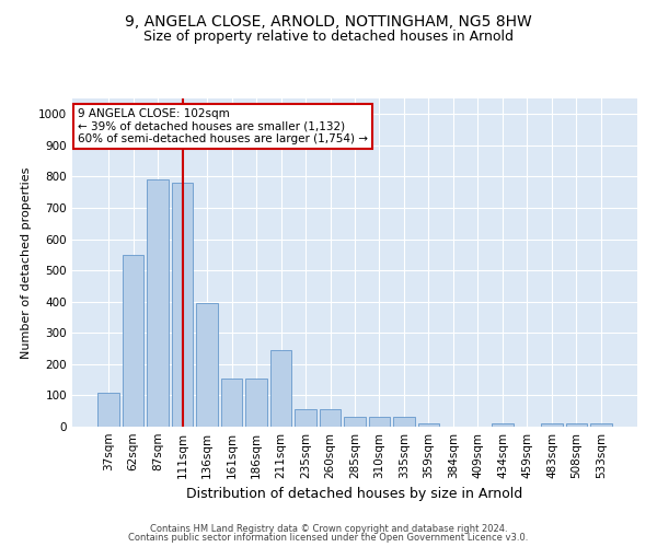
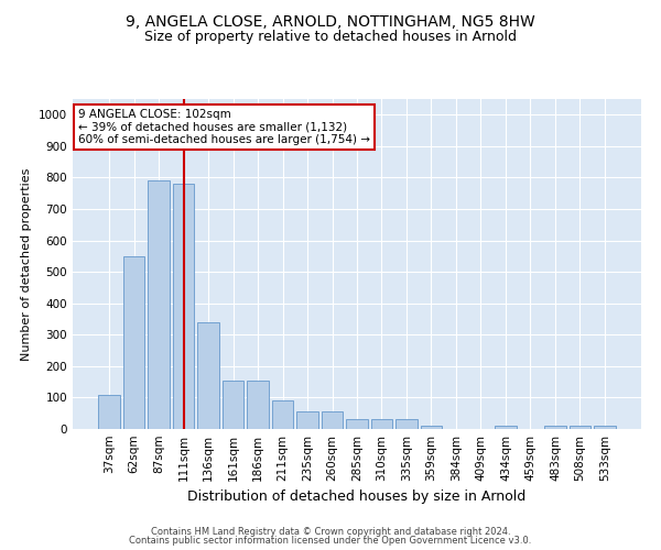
136sqm: 395 -> 340
211sqm: 245 -> 90
